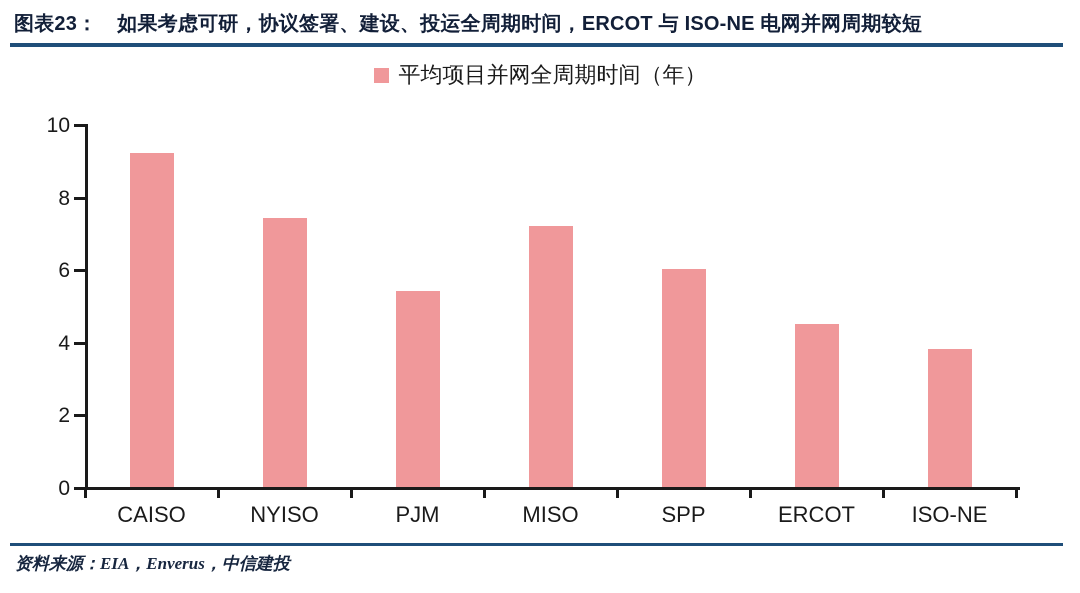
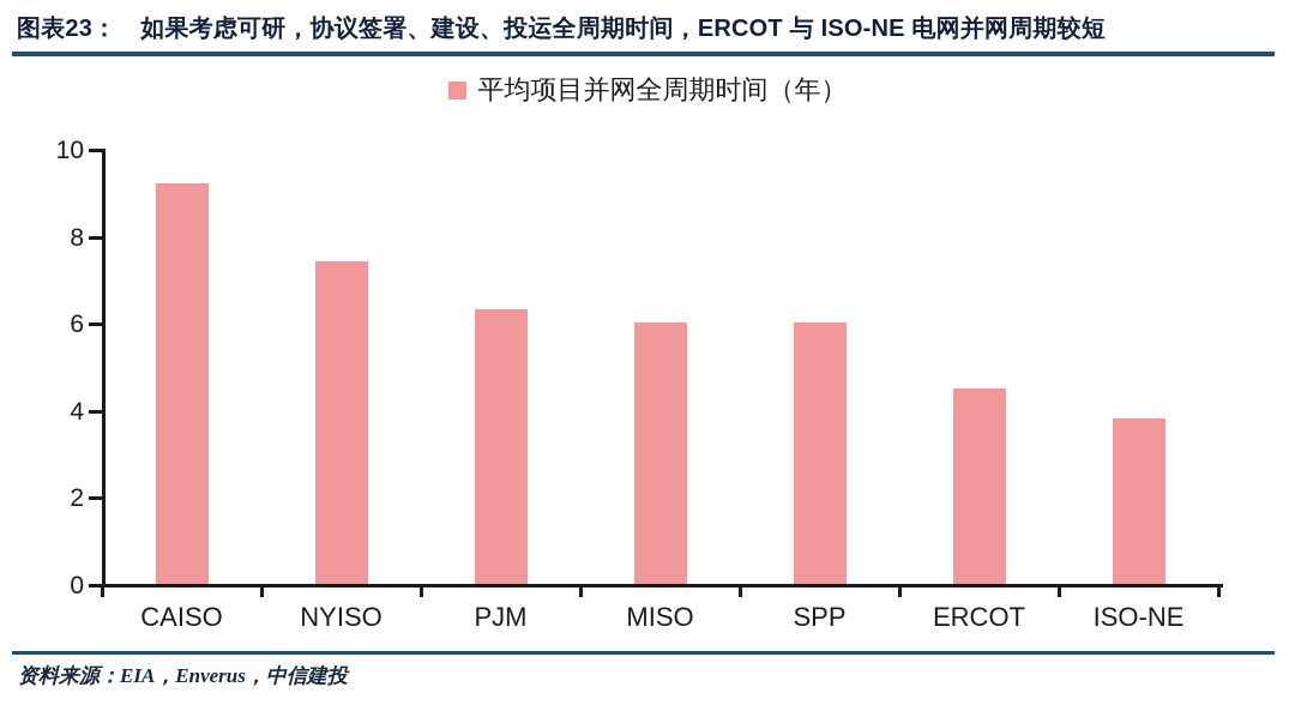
PJM: 5.4 -> 6.3
MISO: 7.2 -> 6.0
